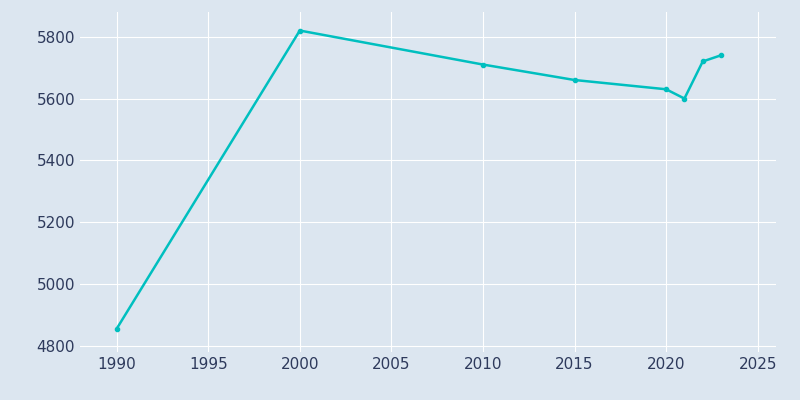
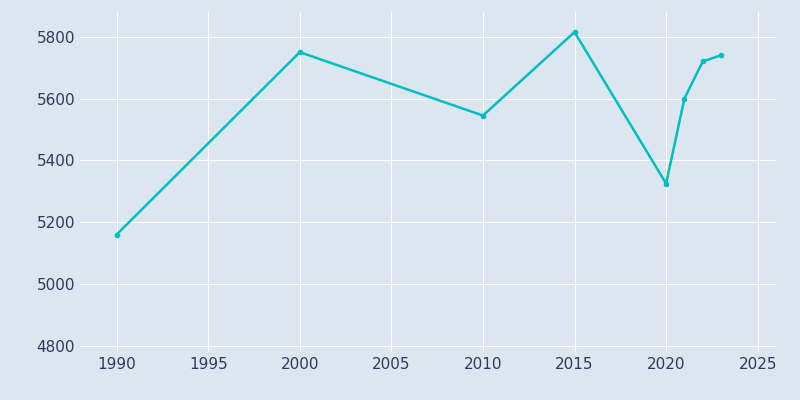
1990: 4855 -> 5160
2000: 5820 -> 5750
2010: 5710 -> 5545
2015: 5660 -> 5815
2020: 5630 -> 5325
